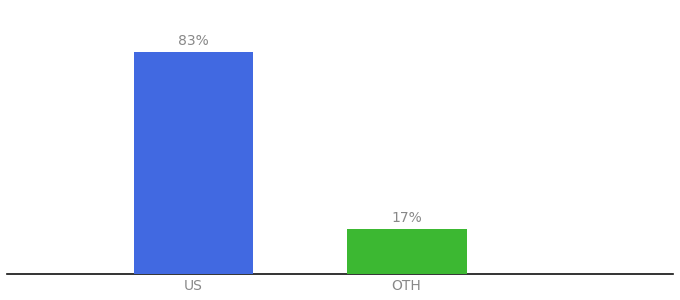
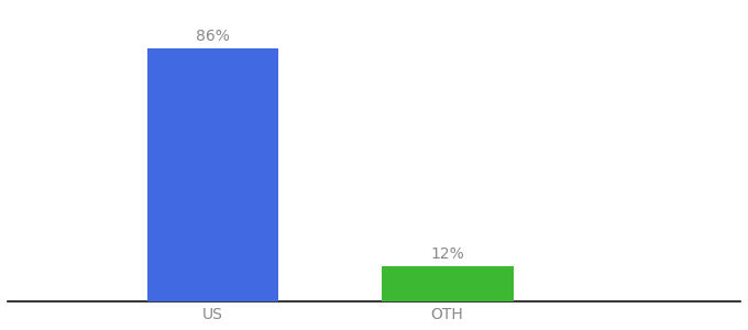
US: 83% -> 86%
OTH: 17% -> 12%
